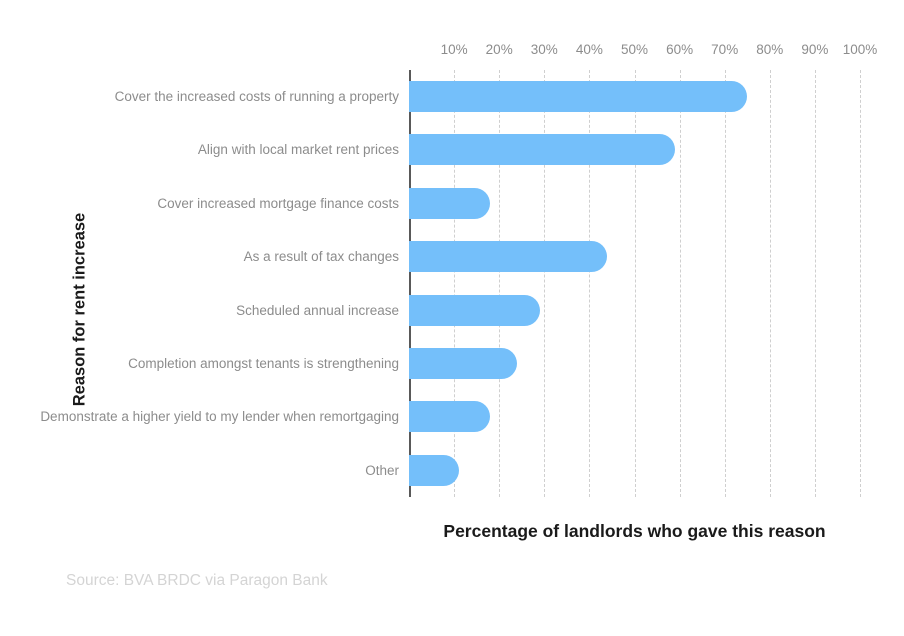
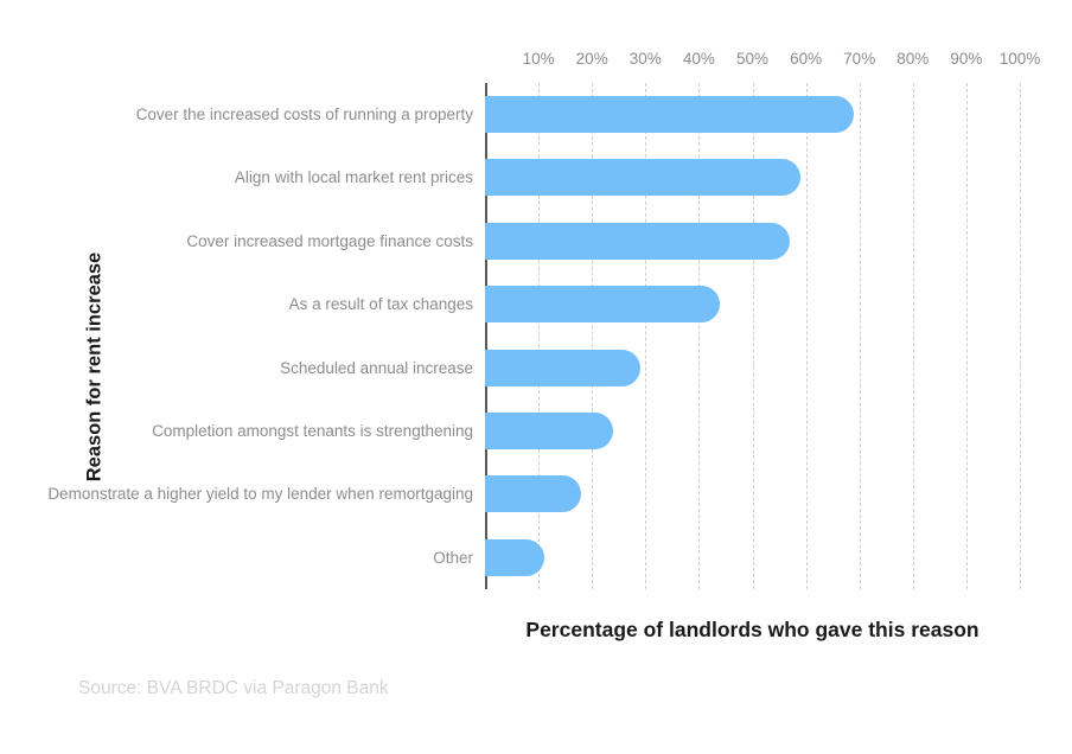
Cover the increased costs of running a property: 75% -> 69%
Cover increased mortgage finance costs: 18% -> 57%
